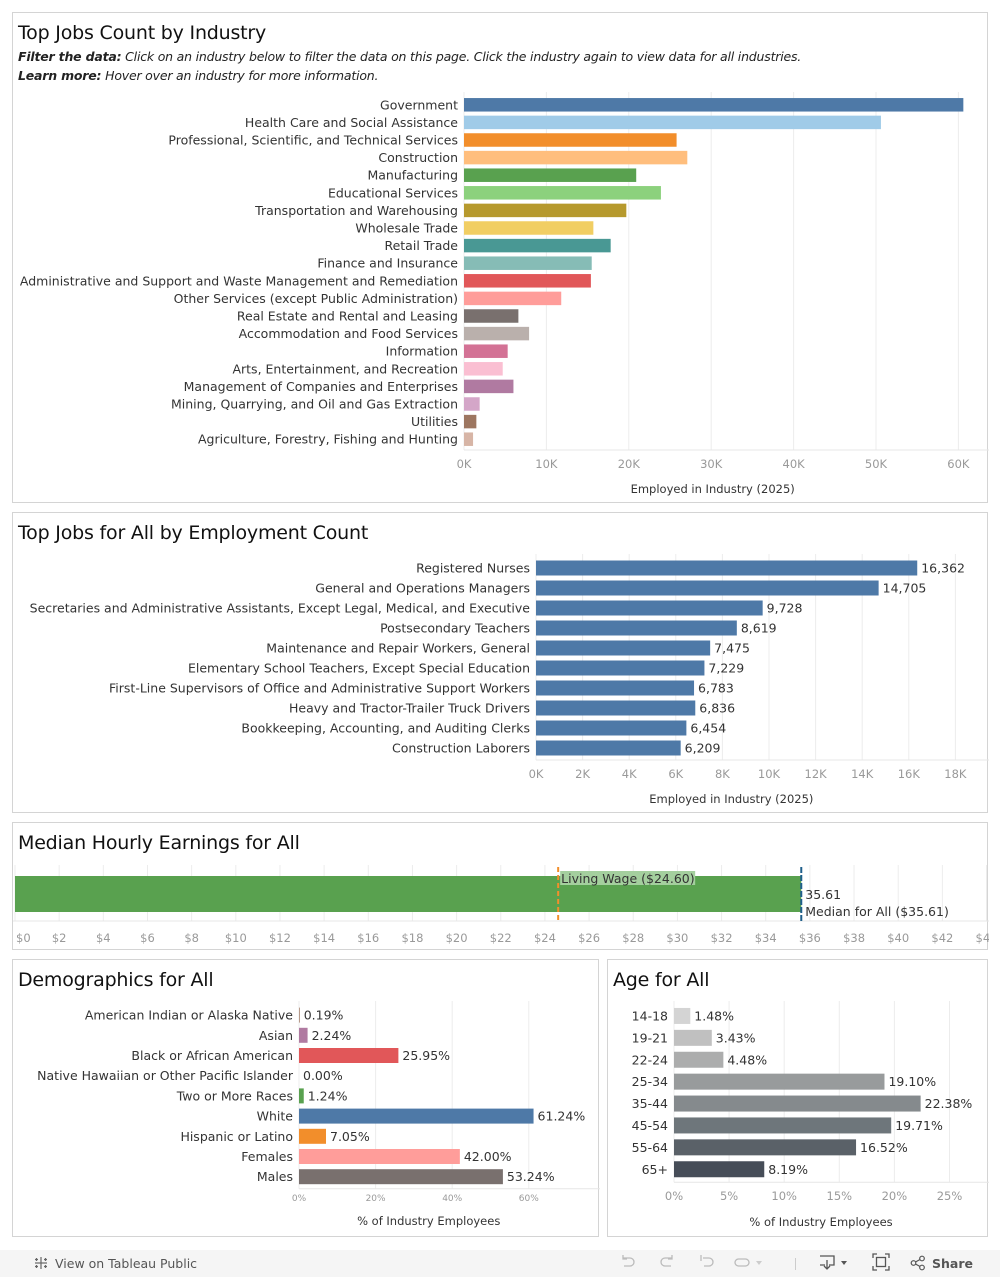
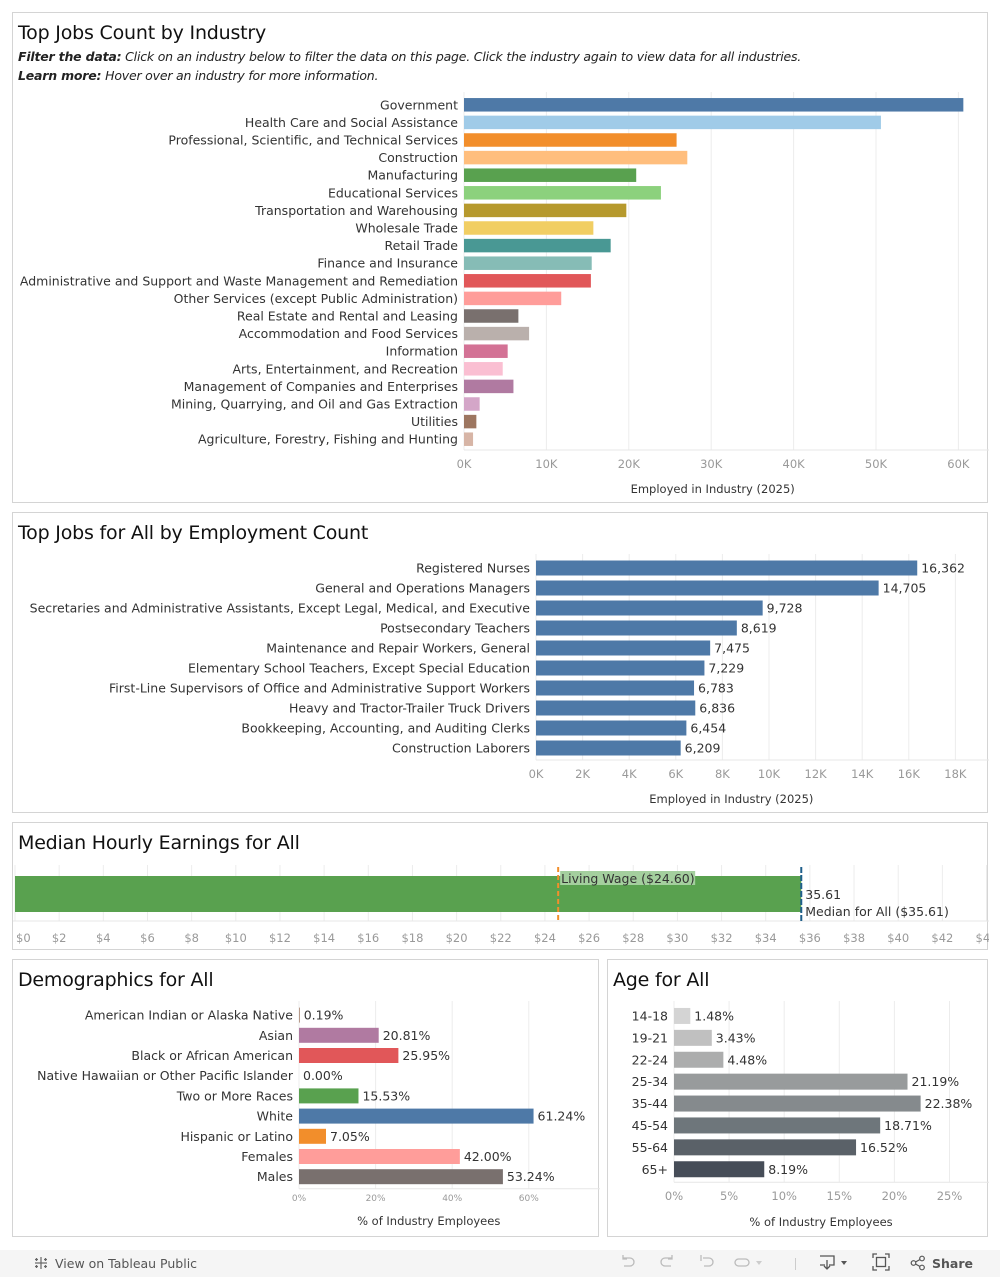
Demographics for All/Asian: 2.24% -> 20.81%
Demographics for All/Two or More Races: 1.24% -> 15.53%
Age for All/25-34: 19.10% -> 21.19%
Age for All/45-54: 19.71% -> 18.71%
